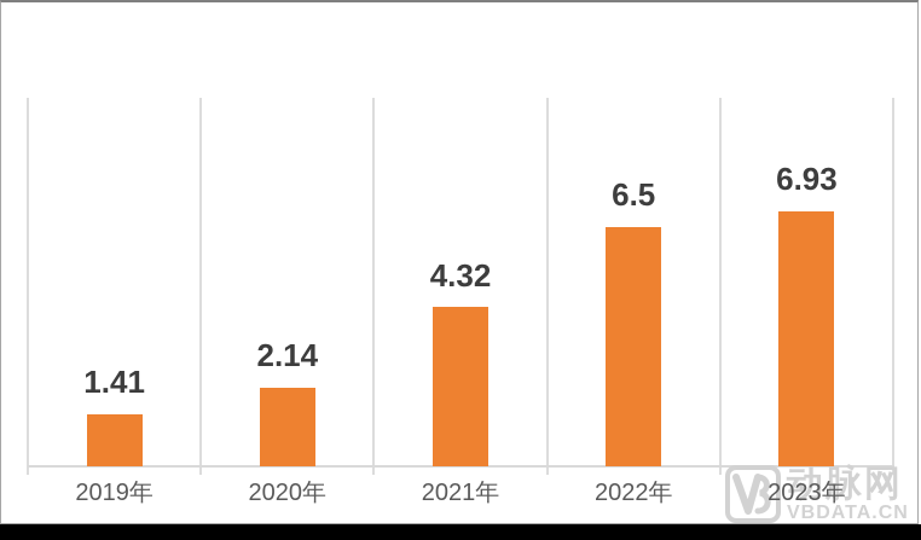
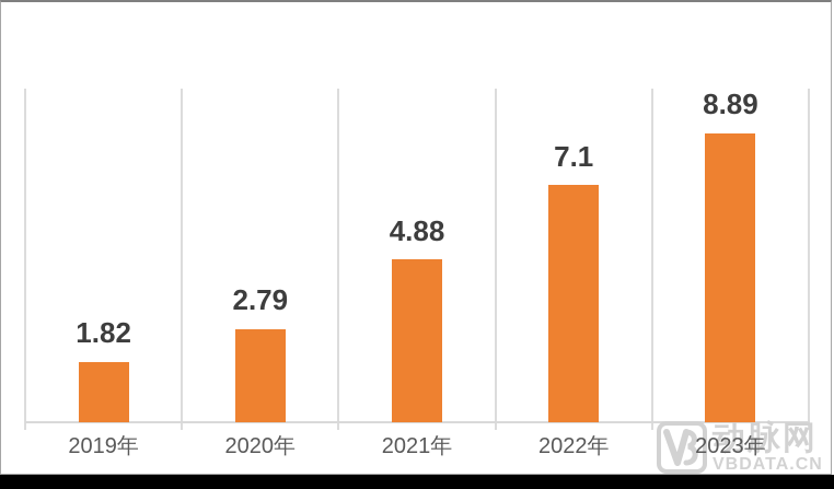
2019年: 1.41 -> 1.82
2020年: 2.14 -> 2.79
2021年: 4.32 -> 4.88
2022年: 6.5 -> 7.1
2023年: 6.93 -> 8.89
